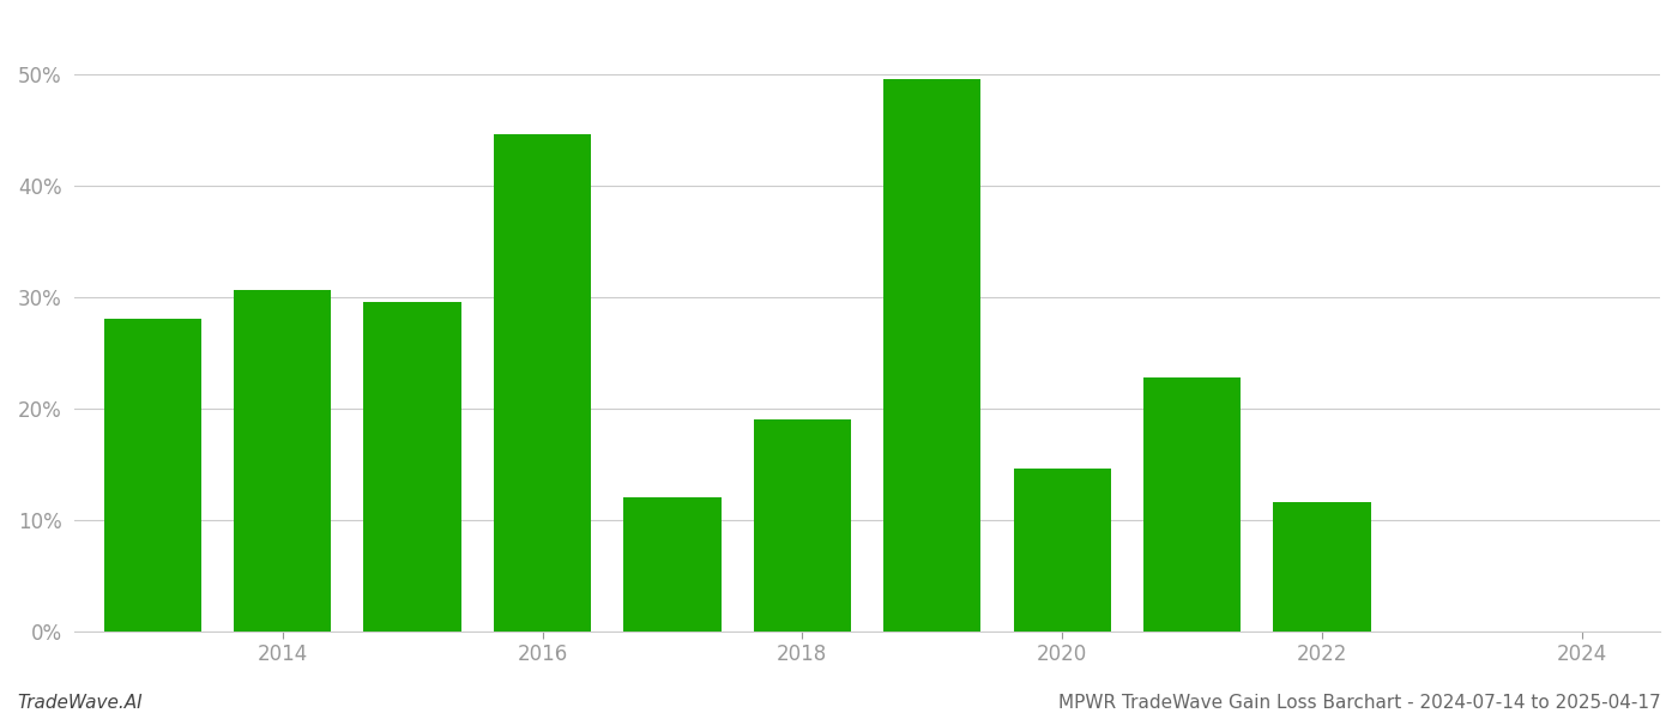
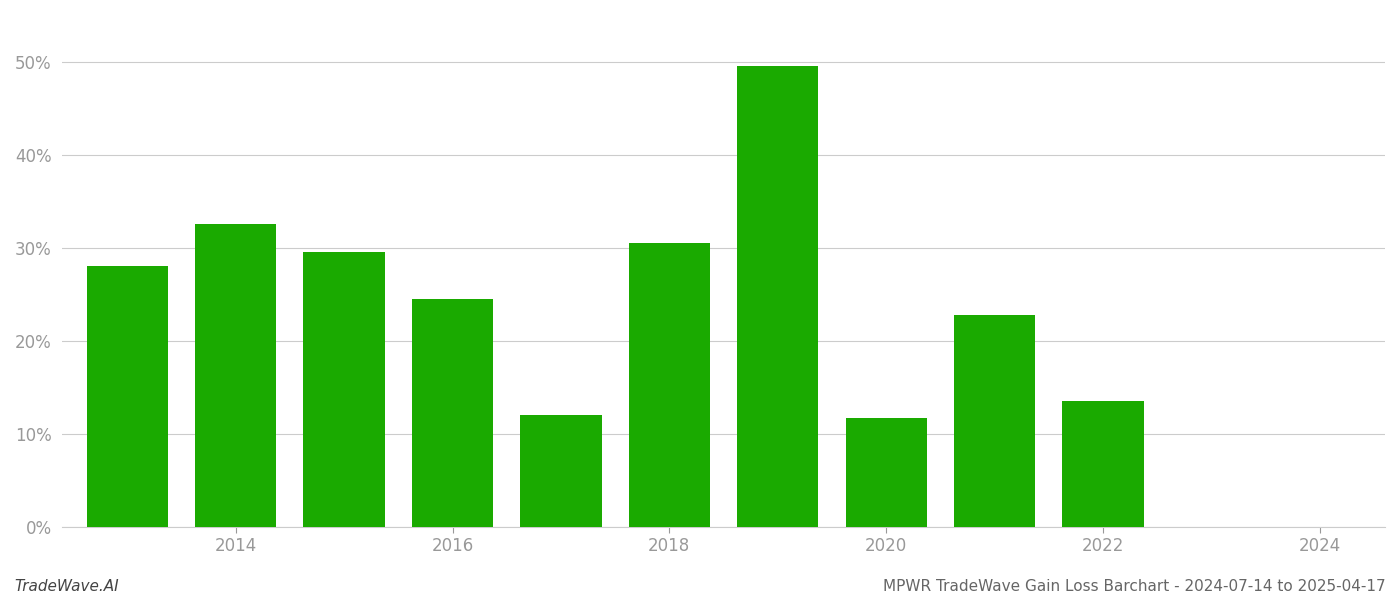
2014: 30.6% -> 32.5%
2016: 44.6% -> 24.5%
2018: 19.0% -> 30.5%
2020: 14.6% -> 11.7%
2022: 11.6% -> 13.5%
